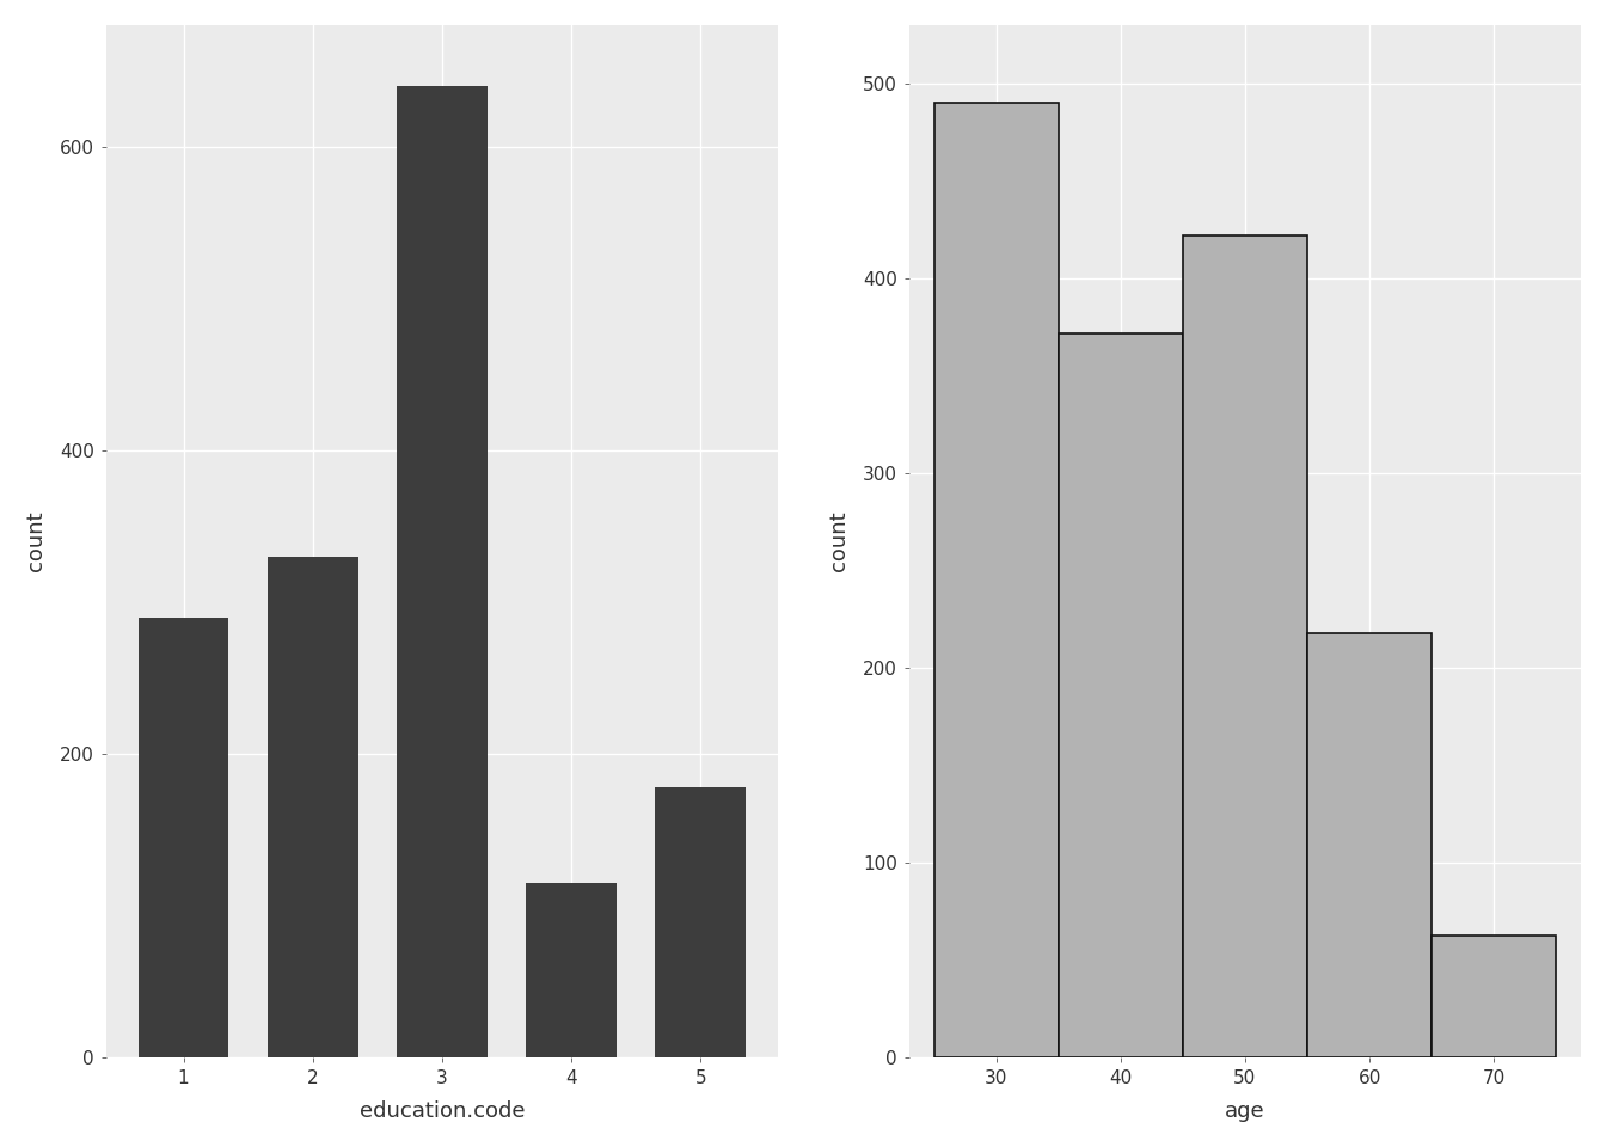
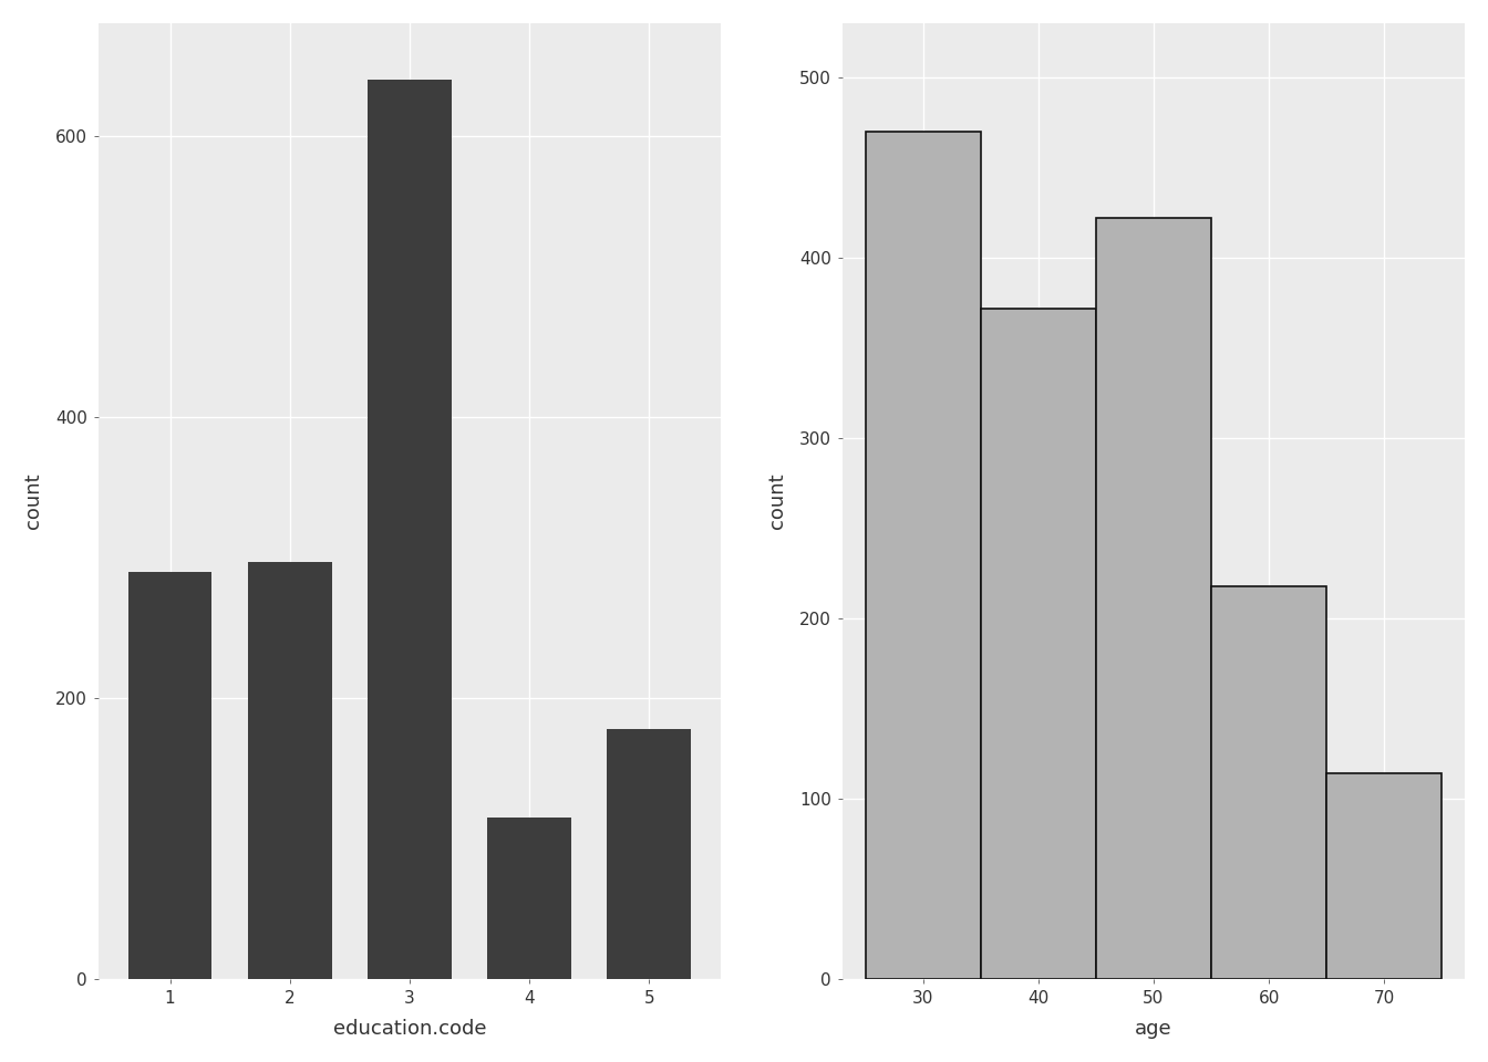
2: 330 -> 297
30: 490 -> 470
70: 63 -> 114
